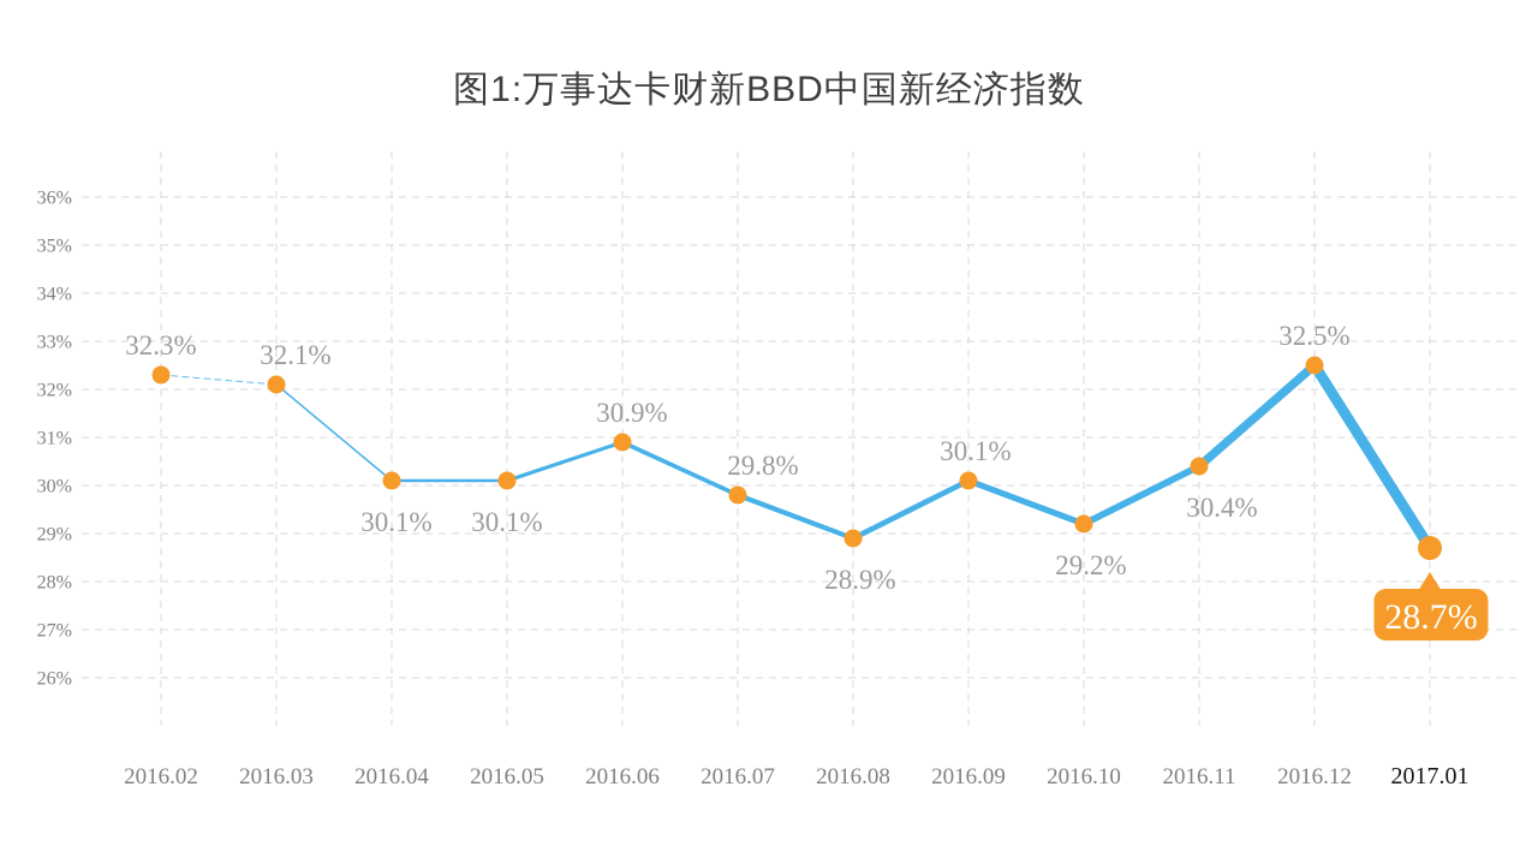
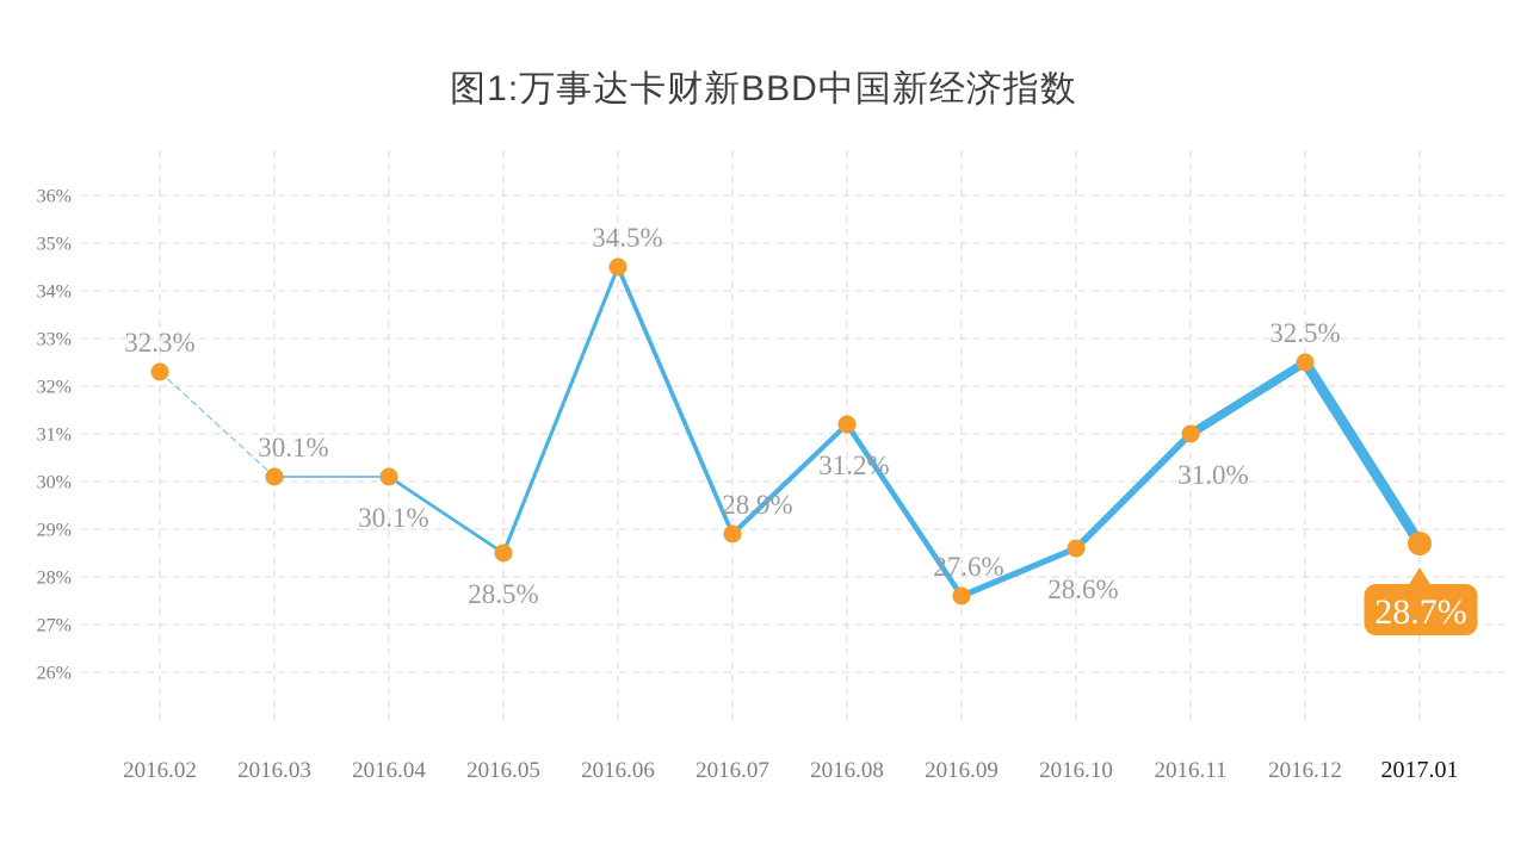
2016.03: 32.1% -> 30.1%
2016.05: 30.1% -> 28.5%
2016.06: 30.9% -> 34.5%
2016.07: 29.8% -> 28.9%
2016.08: 28.9% -> 31.2%
2016.09: 30.1% -> 27.6%
2016.10: 29.2% -> 28.6%
2016.11: 30.4% -> 31.0%
